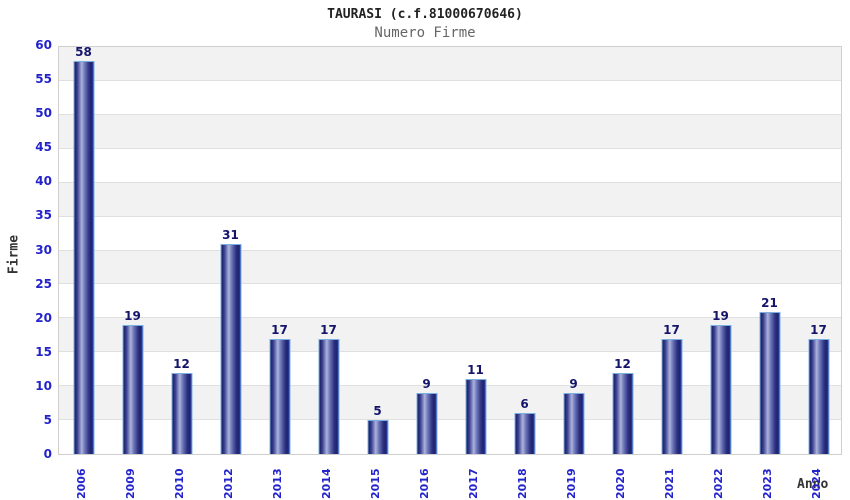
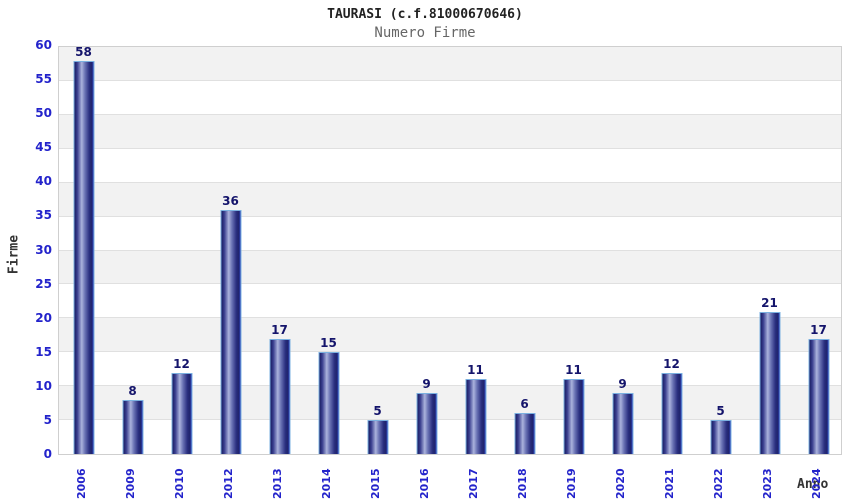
2009: 19 -> 8
2012: 31 -> 36
2014: 17 -> 15
2019: 9 -> 11
2020: 12 -> 9
2021: 17 -> 12
2022: 19 -> 5
